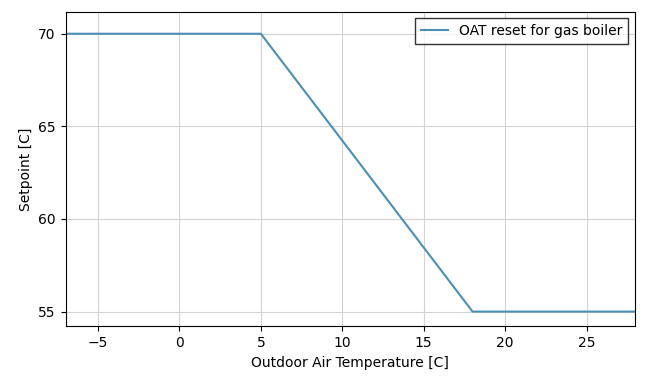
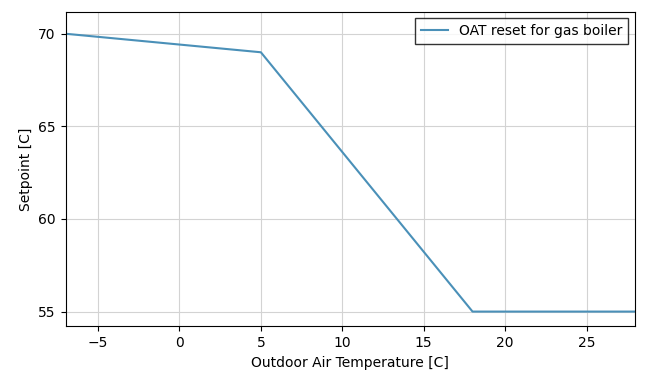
5: 70 -> 69
